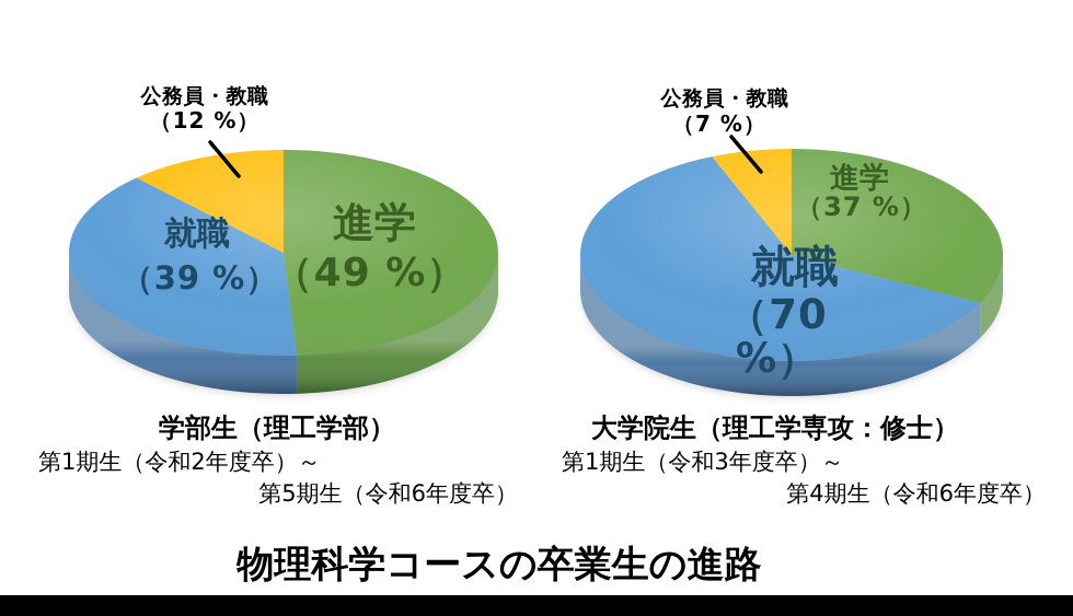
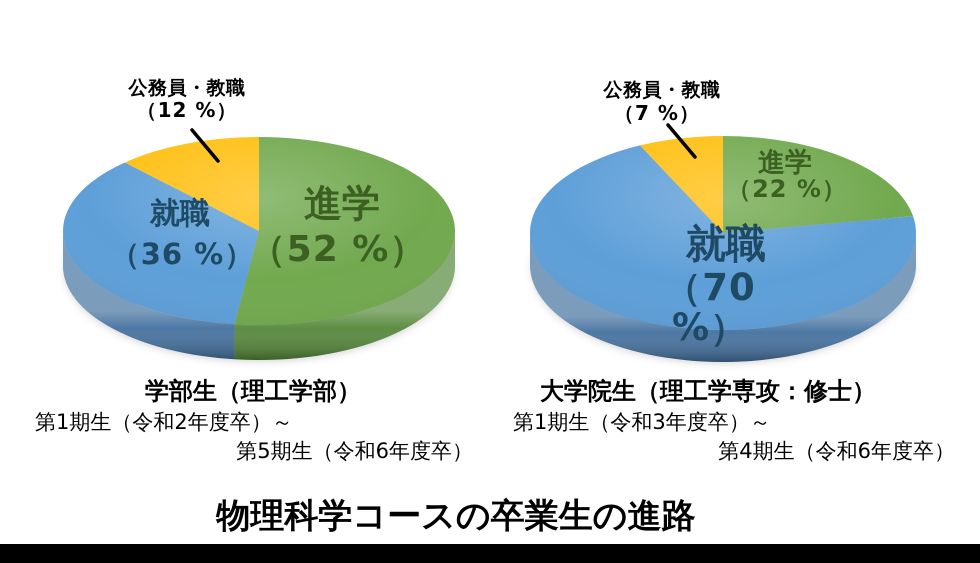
学部生（理工学部）/進学: 49 -> 52
学部生（理工学部）/就職: 39 -> 36
大学院生（理工学専攻：修士）/進学: 37 -> 22
